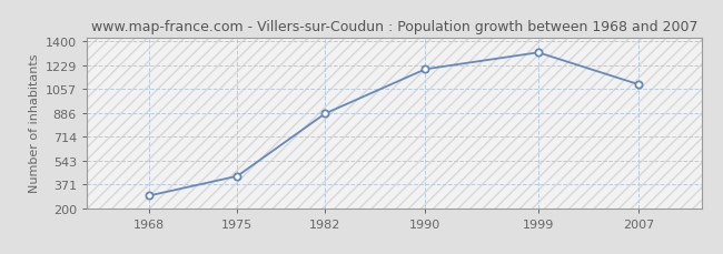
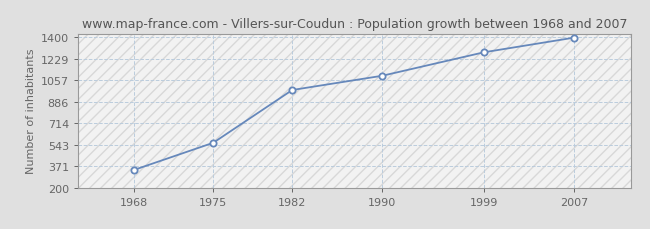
1968: 290 -> 340
1975: 430 -> 560
1982: 880 -> 980
1990: 1200 -> 1090
1999: 1320 -> 1280
2007: 1090 -> 1400
